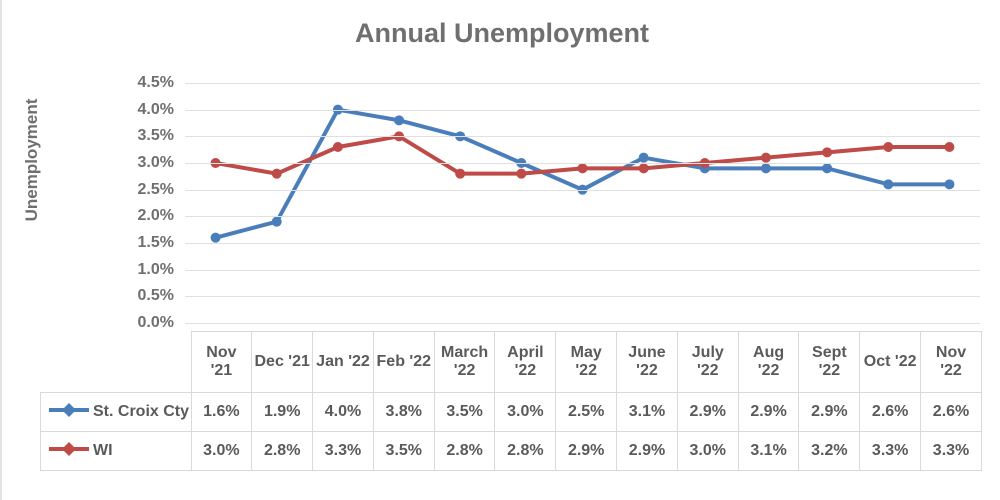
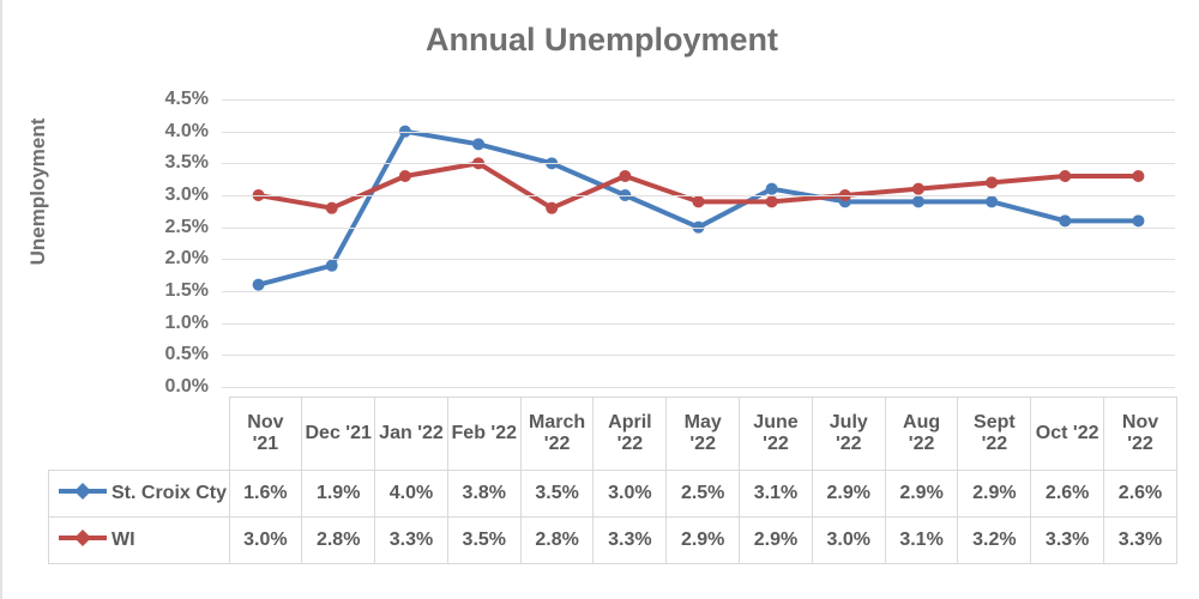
WI/April '22: 2.8% -> 3.3%
